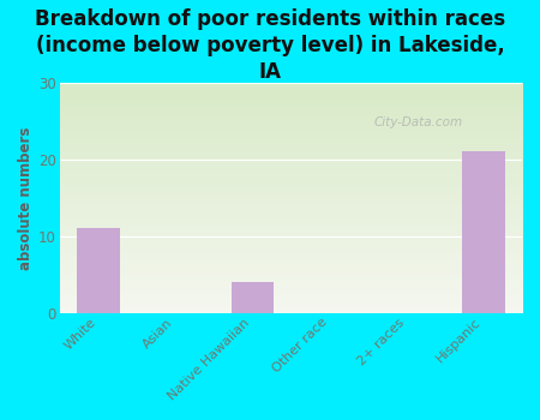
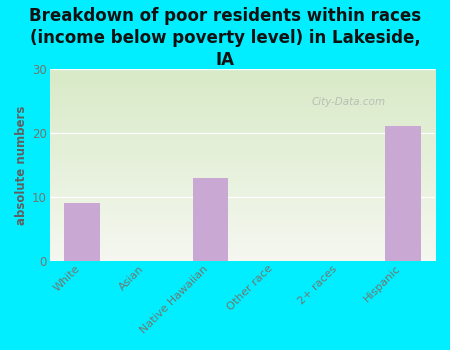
White: 11 -> 9
Native Hawaiian: 4 -> 13
